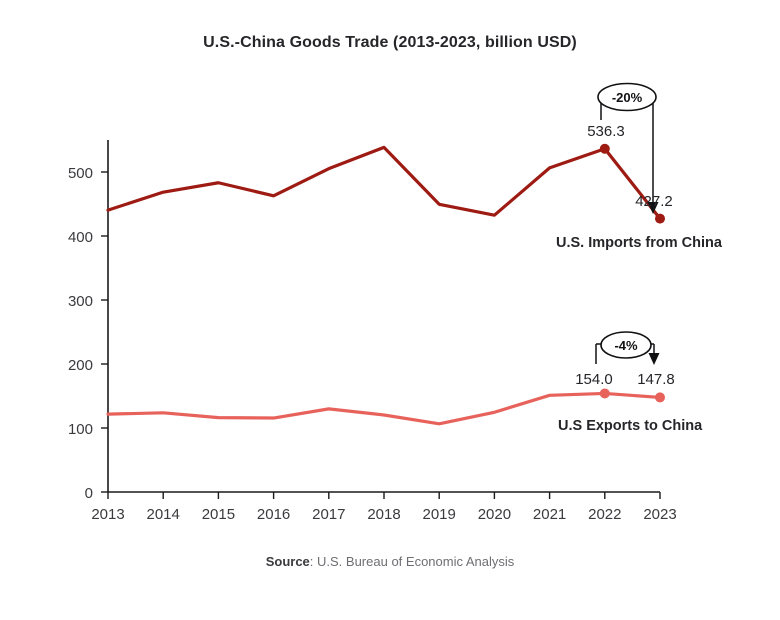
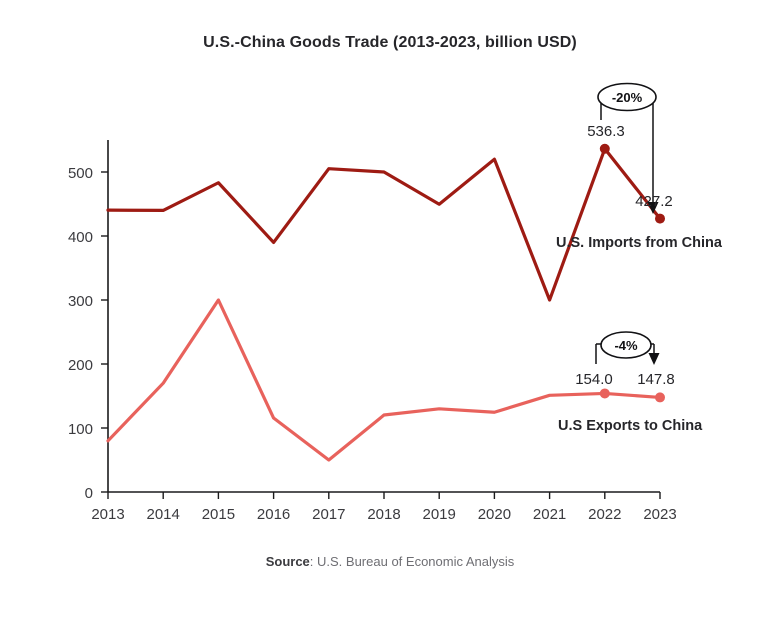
U.S Exports to China/2013: 120 -> 80
U.S. Imports from China/2014: 470 -> 440
U.S Exports to China/2014: 120 -> 170
U.S Exports to China/2015: 120 -> 300
U.S. Imports from China/2016: 460 -> 390
U.S Exports to China/2017: 130 -> 50
U.S. Imports from China/2018: 540 -> 500
U.S Exports to China/2019: 110 -> 130
U.S. Imports from China/2020: 430 -> 520
U.S. Imports from China/2021: 510 -> 300
